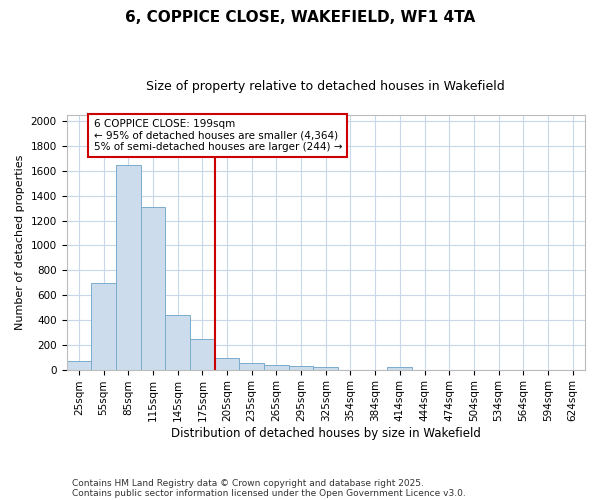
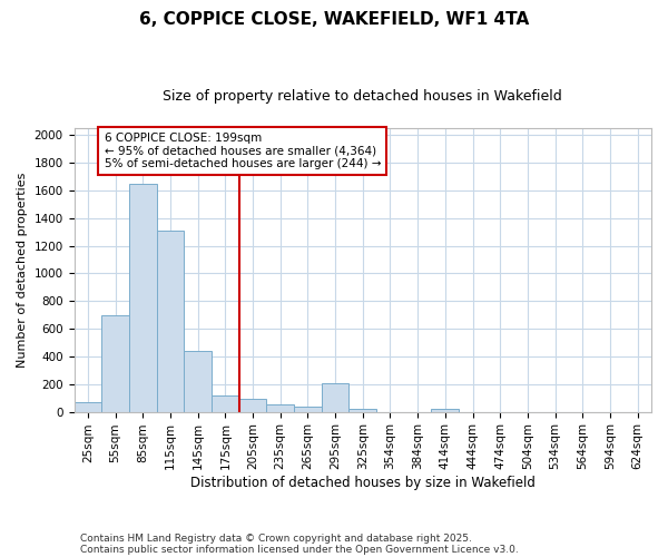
175sqm: 250 -> 120
295sqm: 20 -> 210
